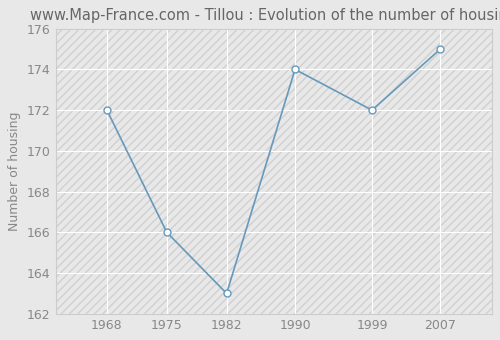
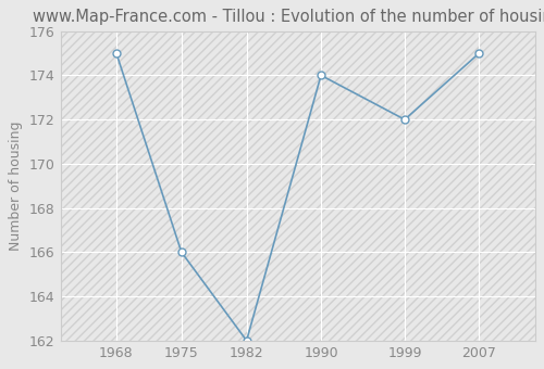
1968: 172 -> 175
1982: 163 -> 162
